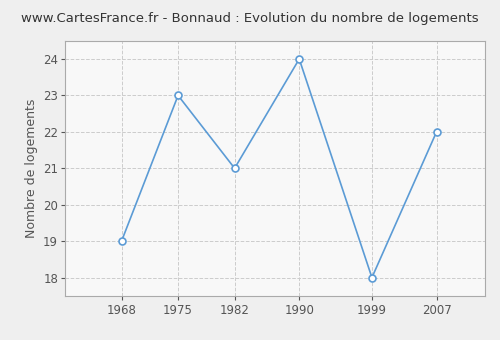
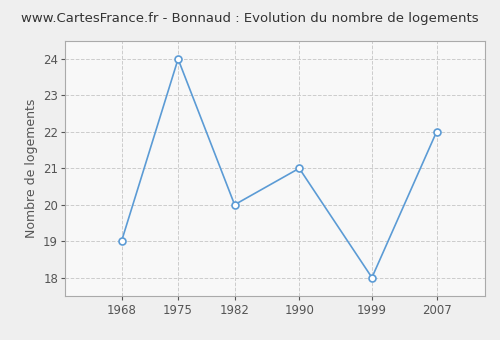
1975: 23 -> 24
1982: 21 -> 20
1990: 24 -> 21
